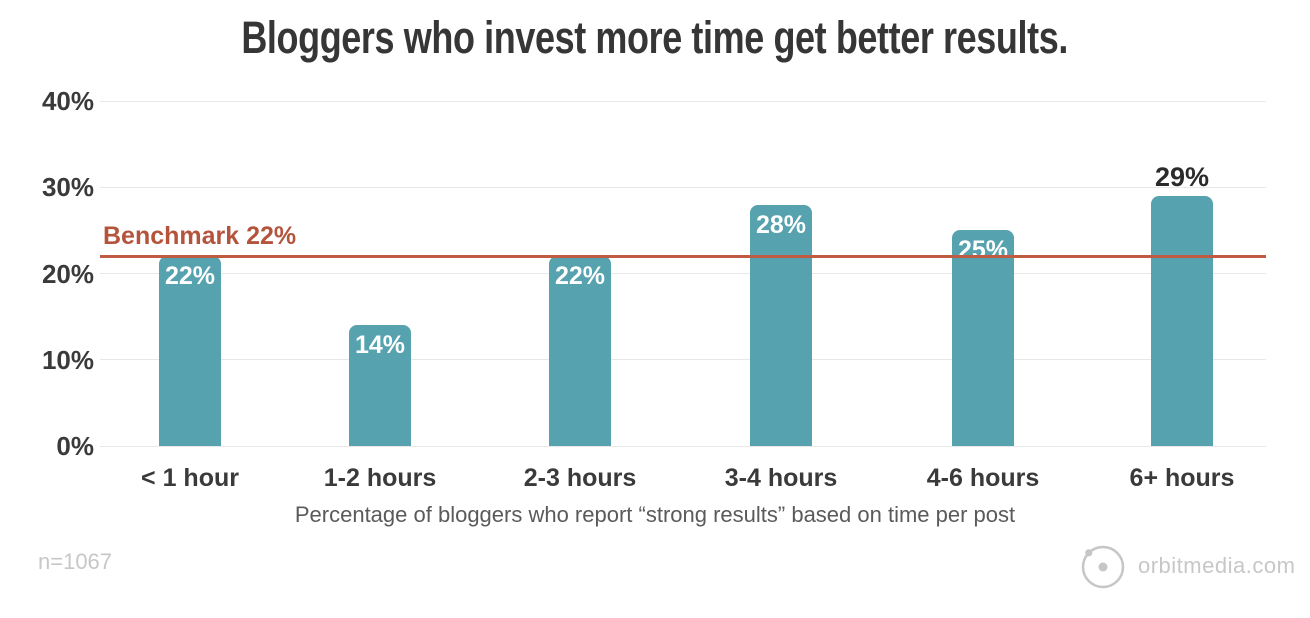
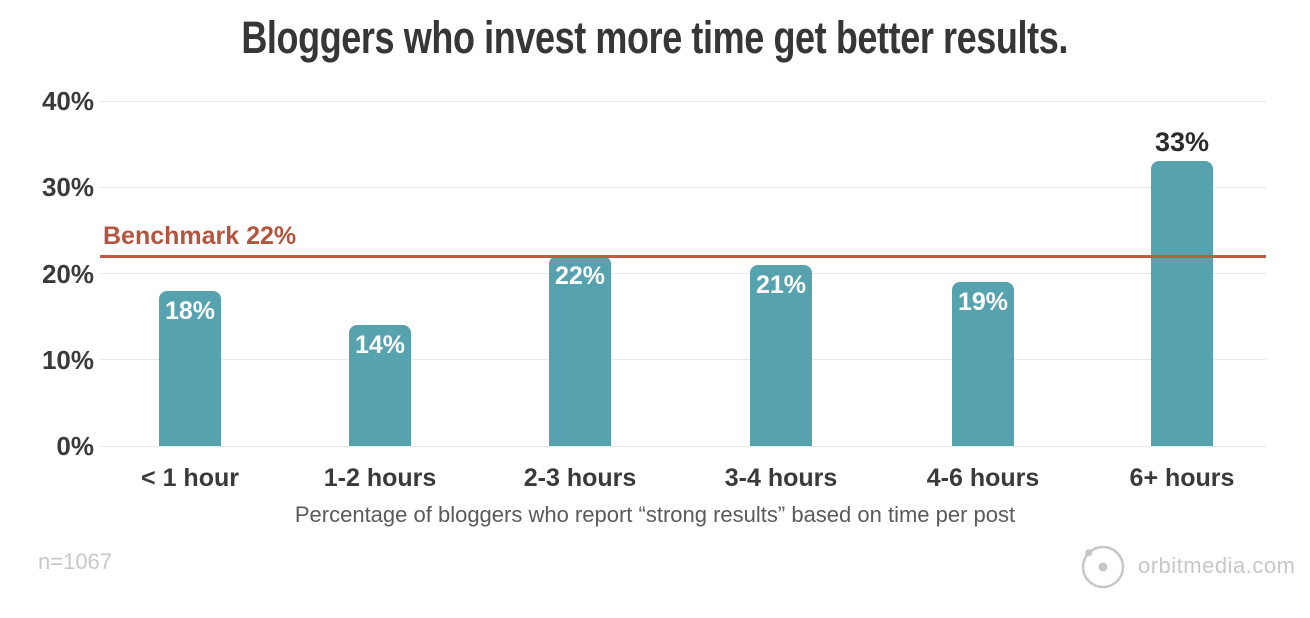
< 1 hour: 22% -> 18%
3-4 hours: 28% -> 21%
4-6 hours: 25% -> 19%
6+ hours: 29% -> 33%
